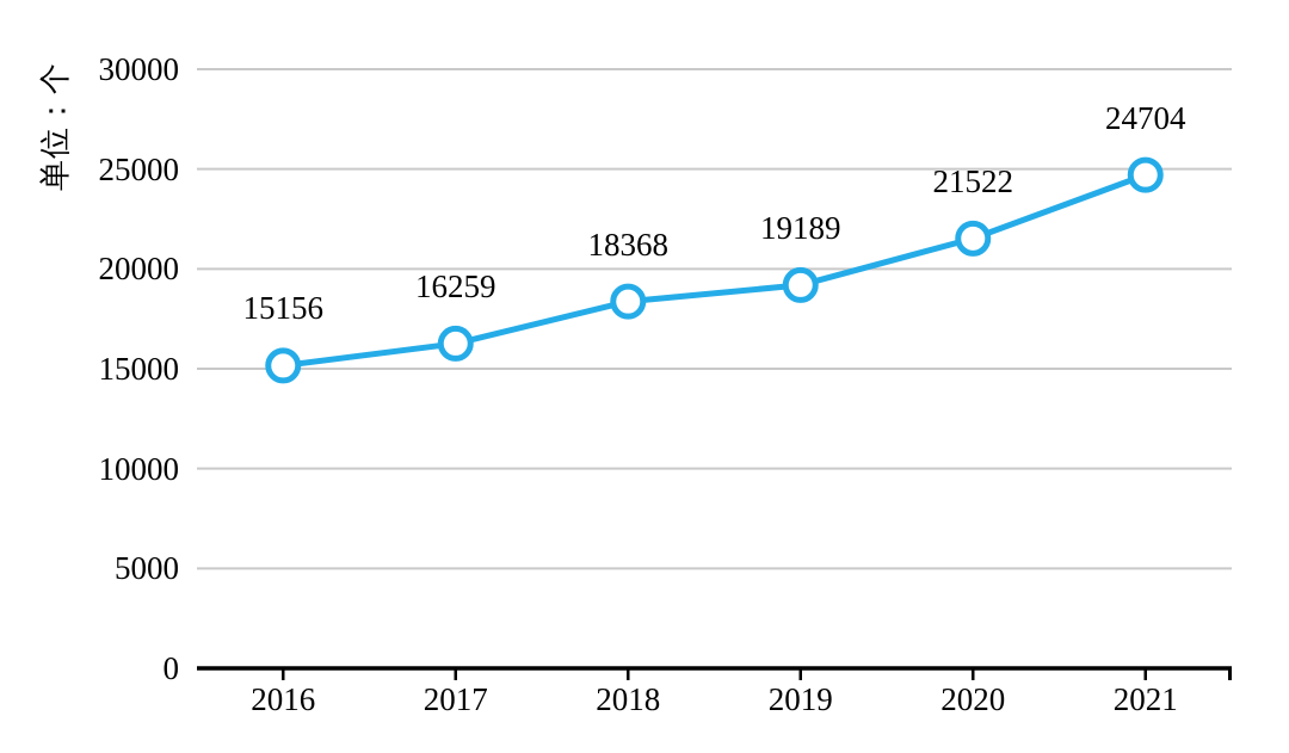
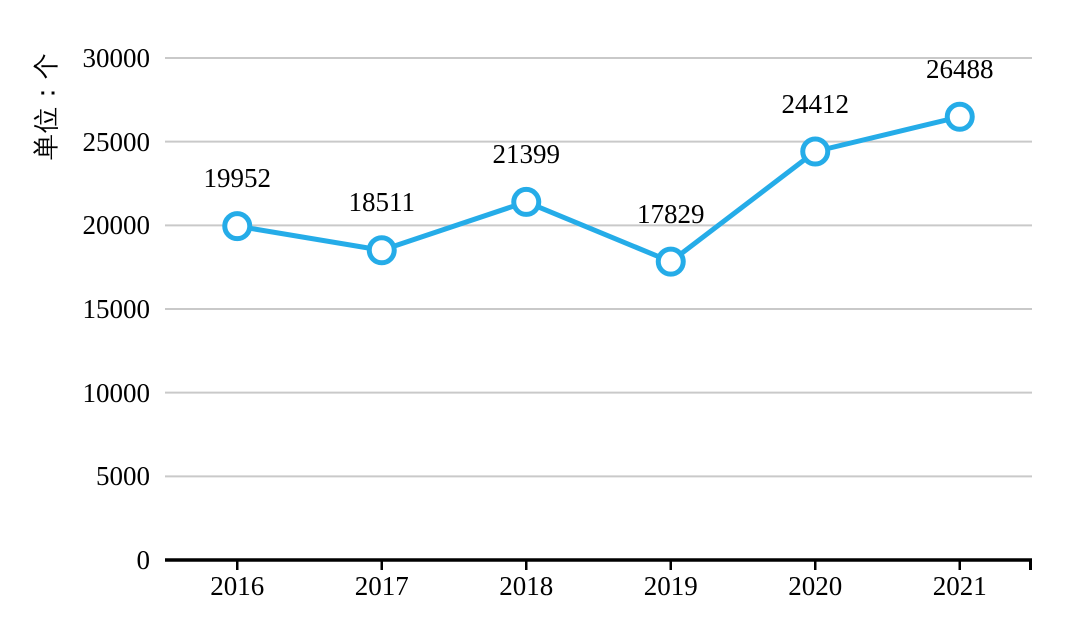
2016: 15156 -> 19952
2017: 16259 -> 18511
2018: 18368 -> 21399
2019: 19189 -> 17829
2020: 21522 -> 24412
2021: 24704 -> 26488
